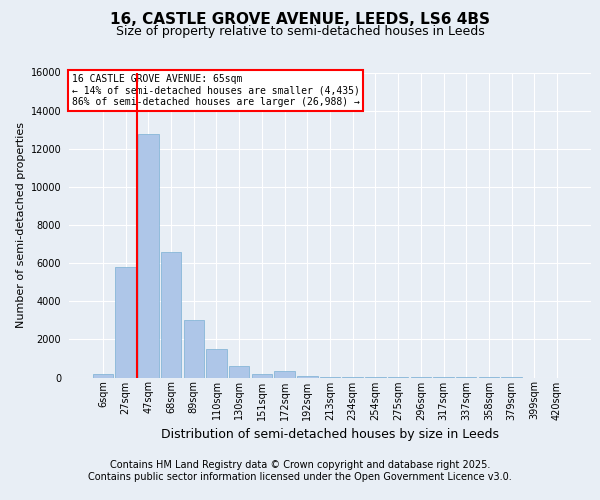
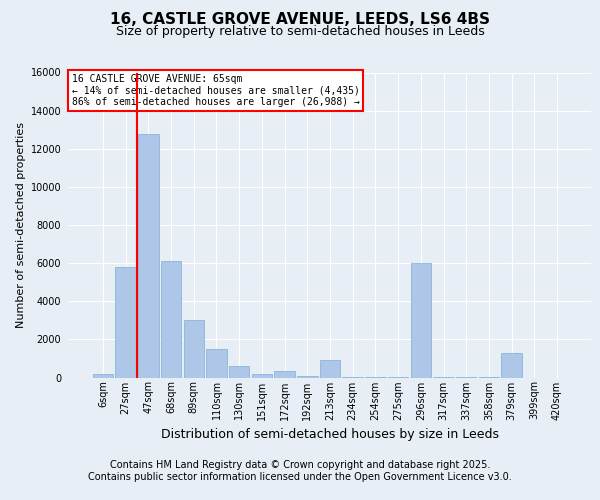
68sqm: 6600 -> 6100
213sqm: 0 -> 900
296sqm: 0 -> 6000
379sqm: 0 -> 1300
